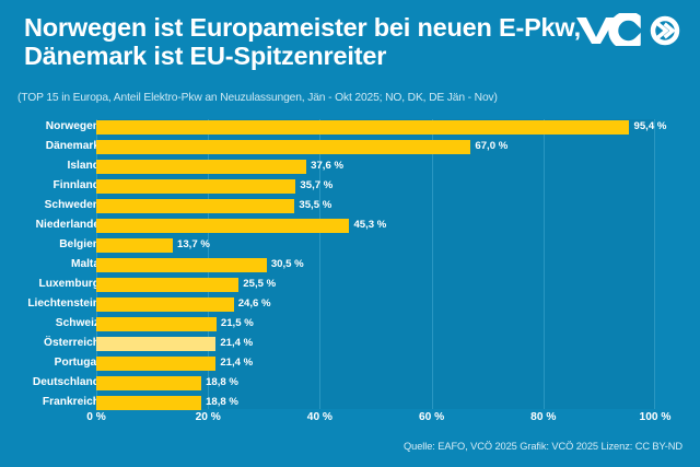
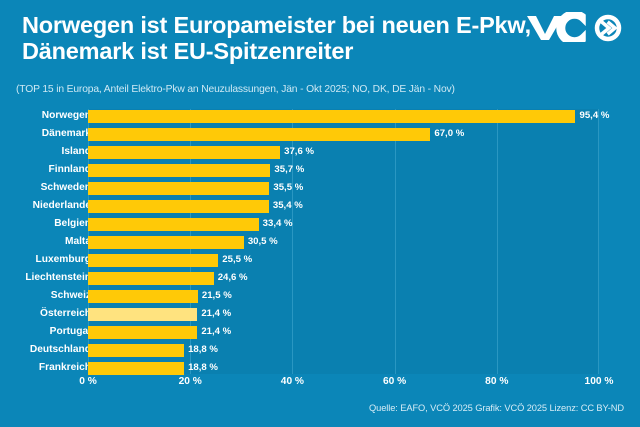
Niederlande: 45,3 -> 35,4
Belgien: 13,7 -> 33,4
